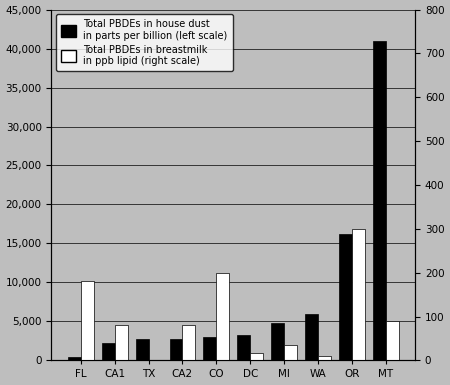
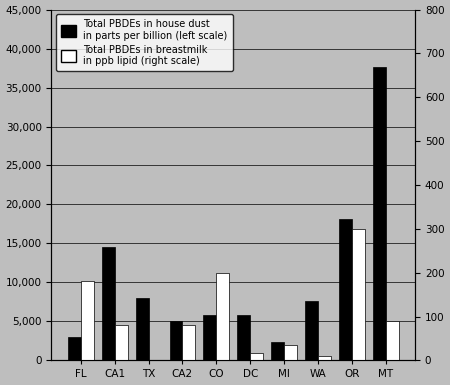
Total PBDEs in house dust in parts per billion (left scale)/FL: 500 -> 3,000
Total PBDEs in house dust in parts per billion (left scale)/CA1: 2,200 -> 14,600
Total PBDEs in house dust in parts per billion (left scale)/TX: 2,800 -> 8,000
Total PBDEs in house dust in parts per billion (left scale)/CA2: 2,800 -> 5,000
Total PBDEs in house dust in parts per billion (left scale)/CO: 3,000 -> 5,800
Total PBDEs in house dust in parts per billion (left scale)/DC: 3,200 -> 5,800
Total PBDEs in house dust in parts per billion (left scale)/MI: 4,800 -> 2,400
Total PBDEs in house dust in parts per billion (left scale)/WA: 6,000 -> 7,600
Total PBDEs in house dust in parts per billion (left scale)/OR: 16,200 -> 18,200
Total PBDEs in house dust in parts per billion (left scale)/MT: 41,000 -> 37,600
